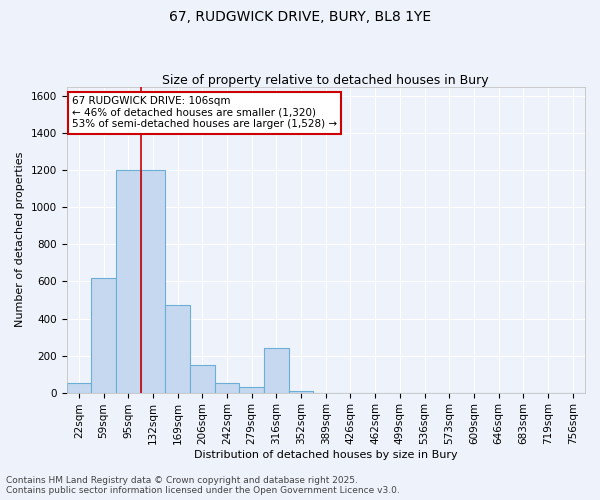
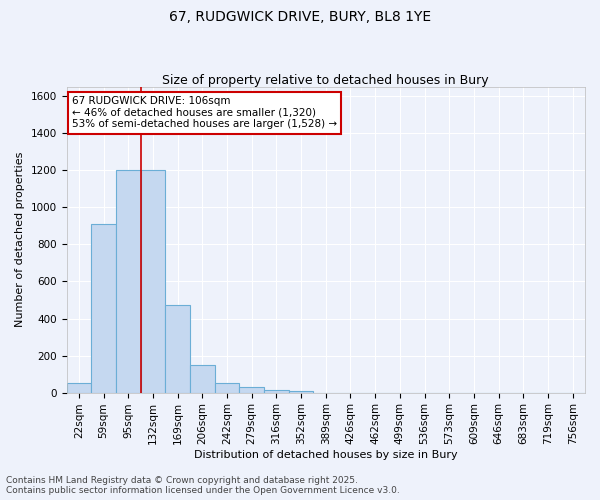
59sqm: 620 -> 910
316sqm: 240 -> 20
